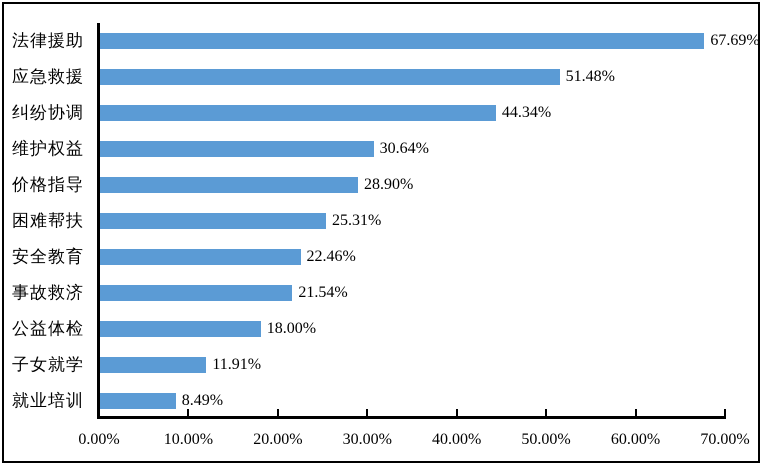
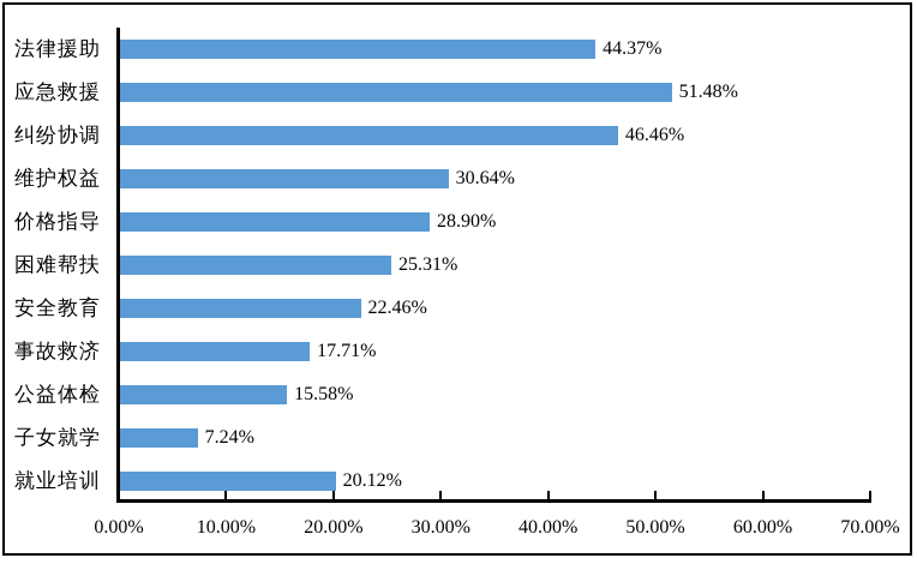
法律援助: 67.69% -> 44.37%
纠纷协调: 44.34% -> 46.46%
事故救济: 21.54% -> 17.71%
公益体检: 18.00% -> 15.58%
子女就学: 11.91% -> 7.24%
就业培训: 8.49% -> 20.12%
